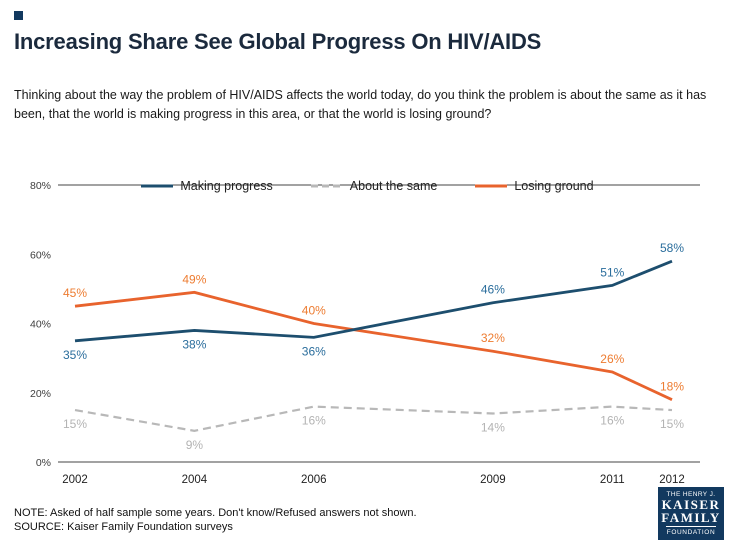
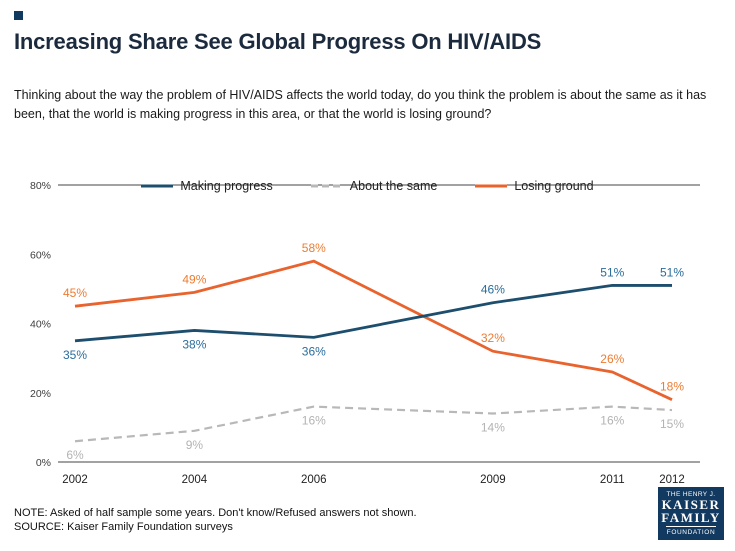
About the same/2002: 15% -> 6%
Losing ground/2006: 40% -> 58%
Making progress/2012: 58% -> 51%
